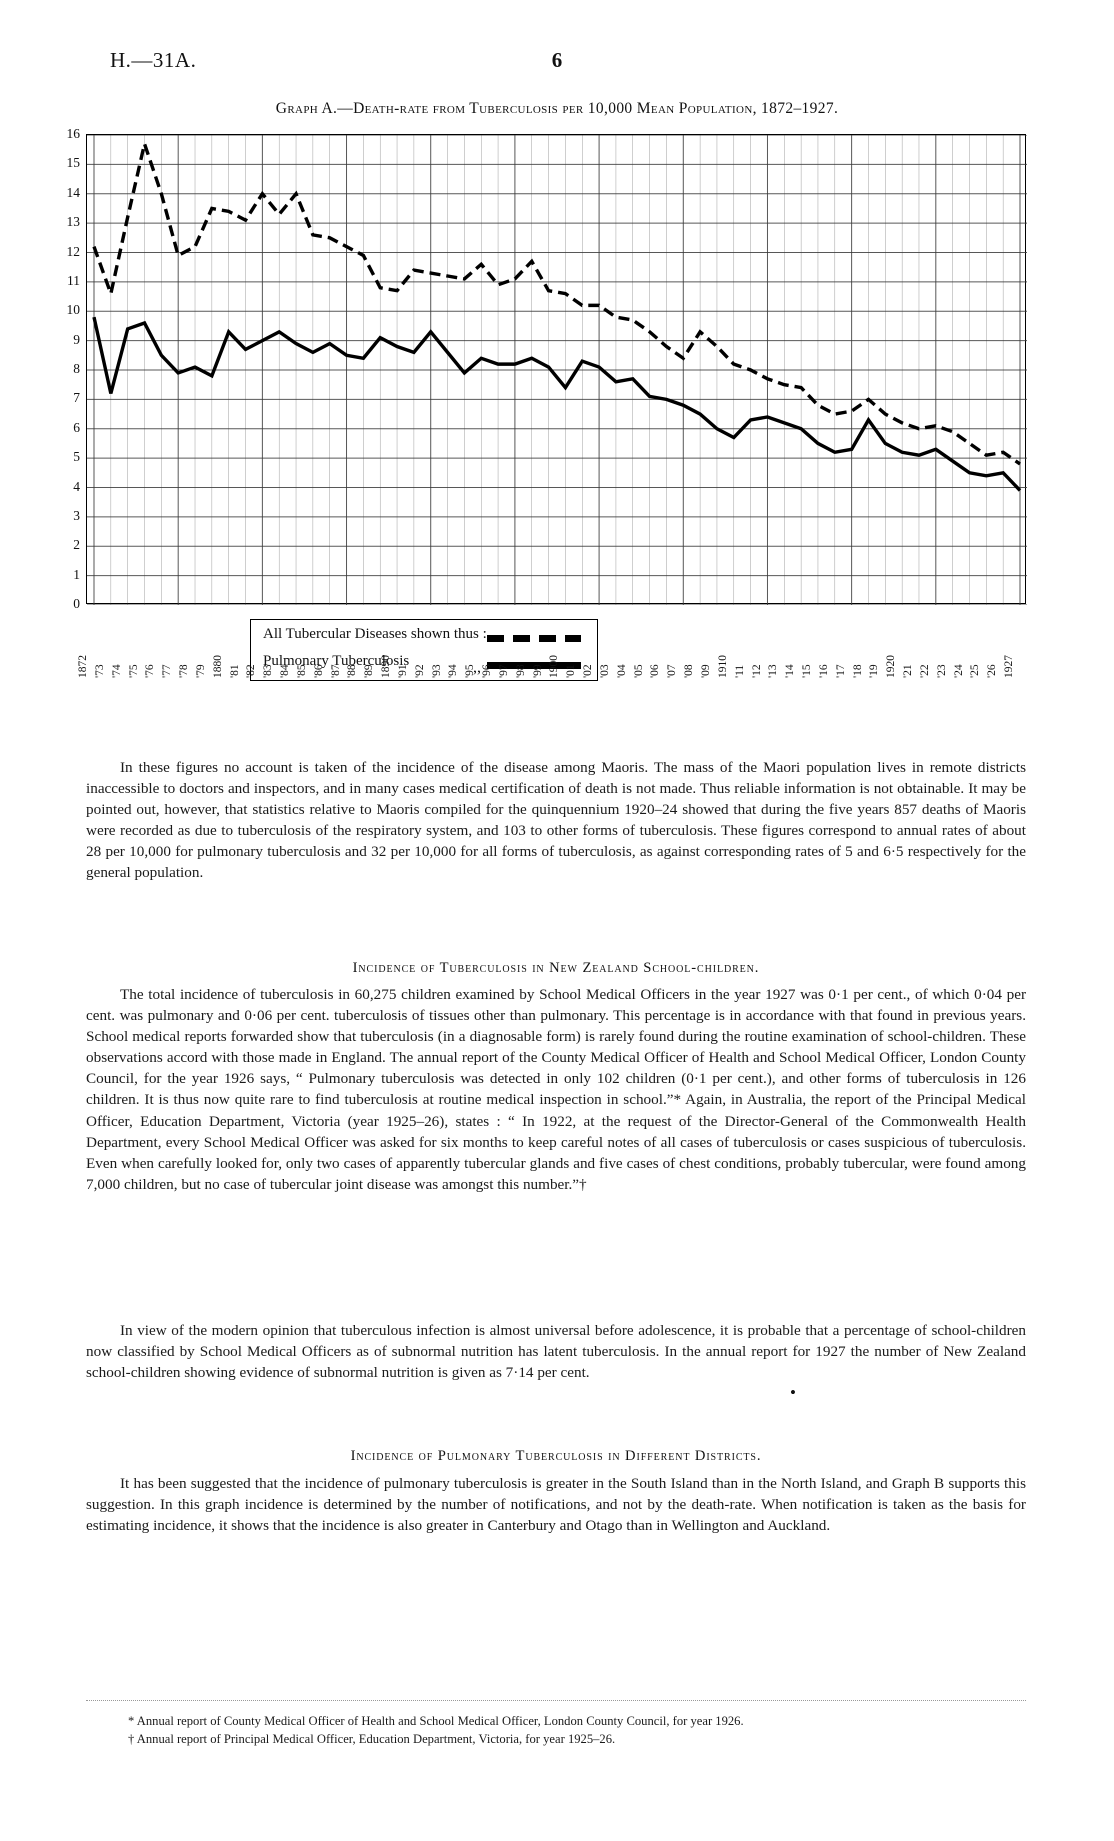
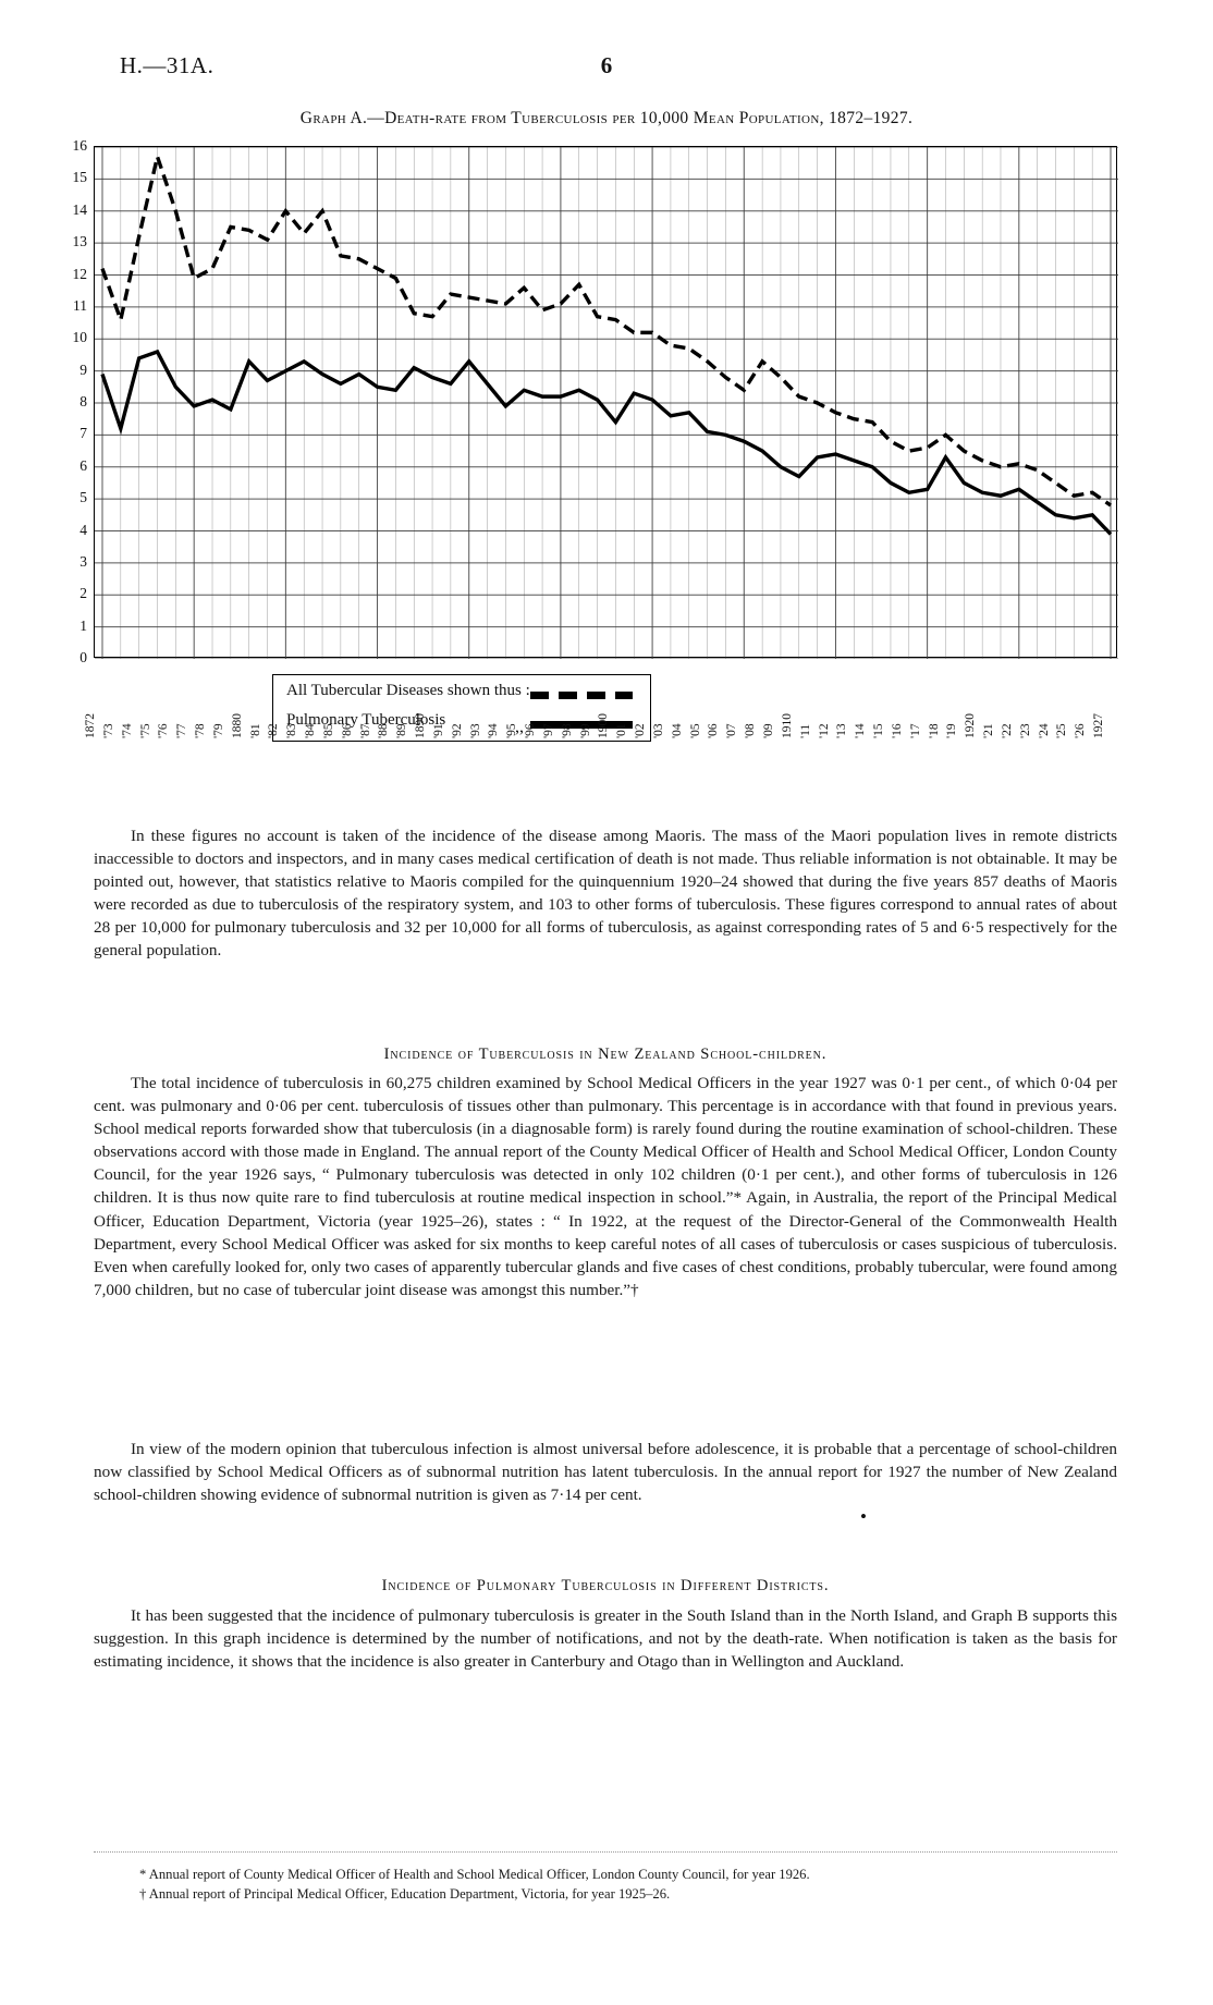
Pulmonary Tuberculosis/1872: 9.8 -> 8.9
